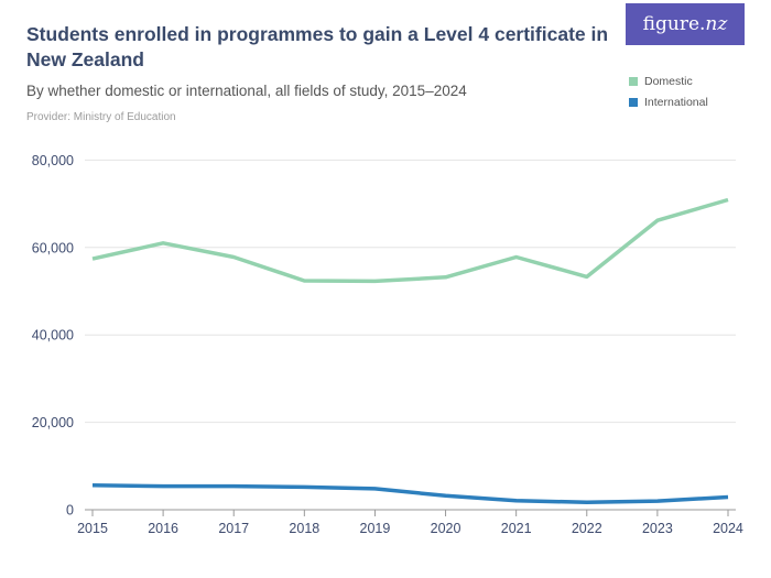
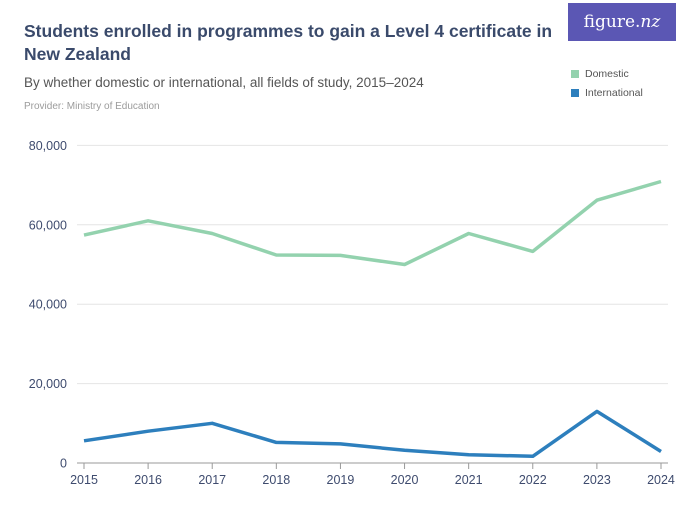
International/2016: 5000 -> 8000
International/2017: 5000 -> 10000
Domestic/2020: 53000 -> 50000
International/2023: 2000 -> 13000
